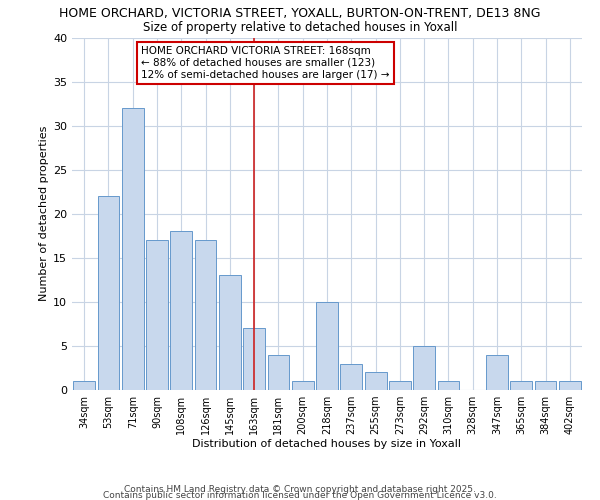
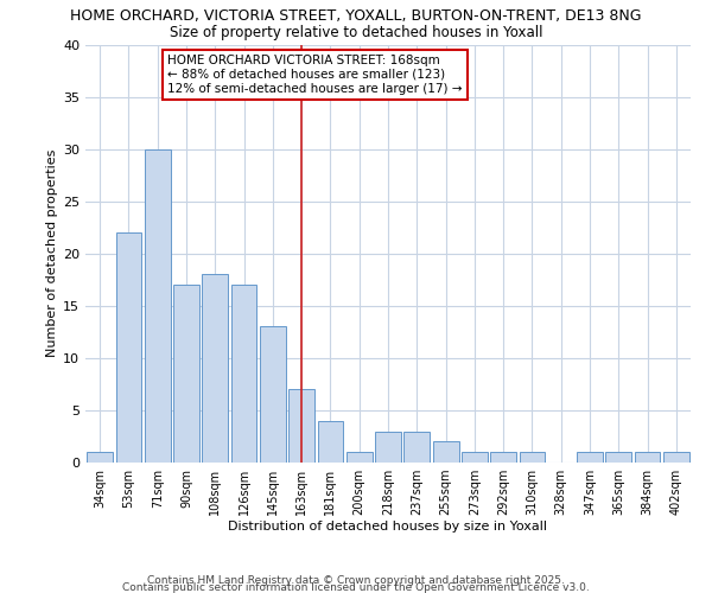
71sqm: 32 -> 30
218sqm: 10 -> 3
292sqm: 5 -> 1
347sqm: 4 -> 1
